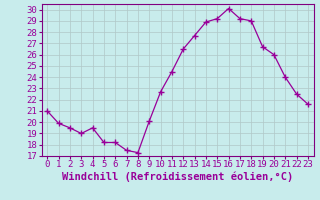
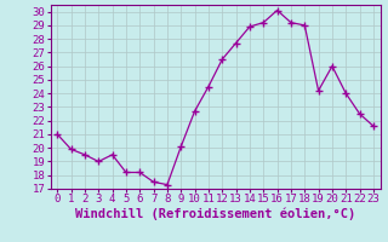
19: 26.7 -> 24.2
